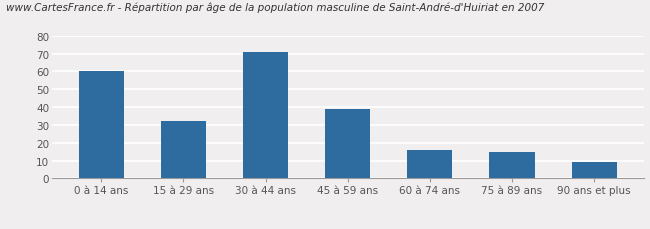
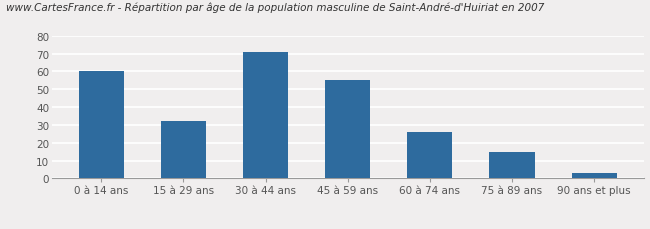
45 à 59 ans: 39 -> 55
60 à 74 ans: 16 -> 26
90 ans et plus: 9 -> 3
